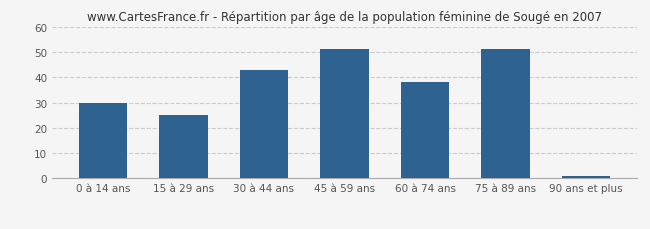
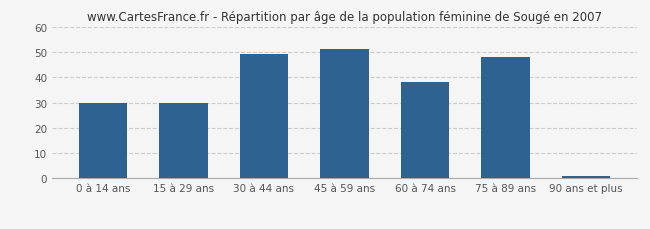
15 à 29 ans: 25 -> 30
30 à 44 ans: 43 -> 49
75 à 89 ans: 51 -> 48
